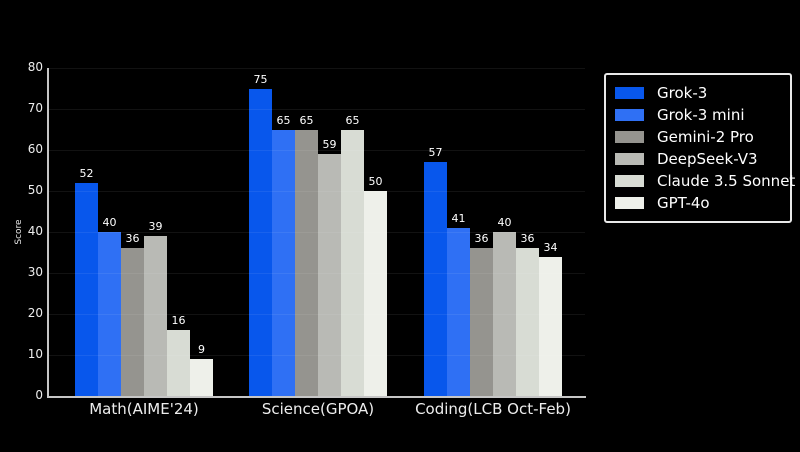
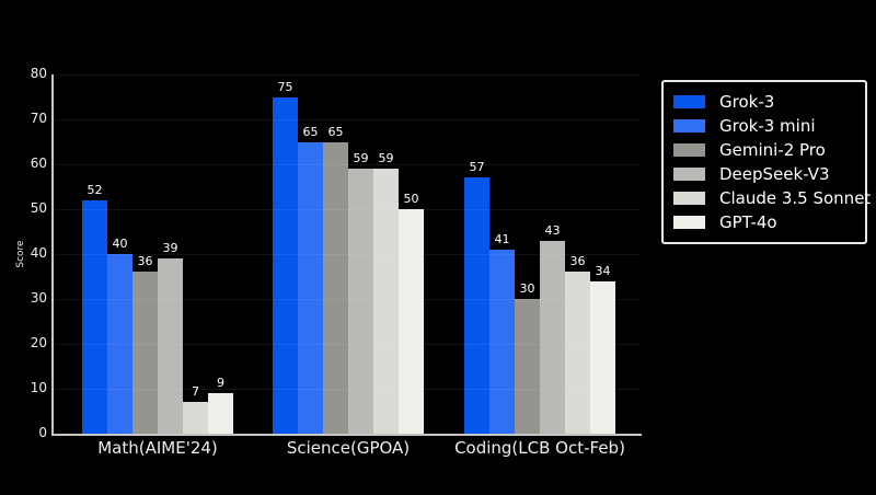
Claude 3.5 Sonnet/Math(AIME'24): 16 -> 7
Claude 3.5 Sonnet/Science(GPOA): 65 -> 59
Gemini-2 Pro/Coding(LCB Oct-Feb): 36 -> 30
DeepSeek-V3/Coding(LCB Oct-Feb): 40 -> 43
